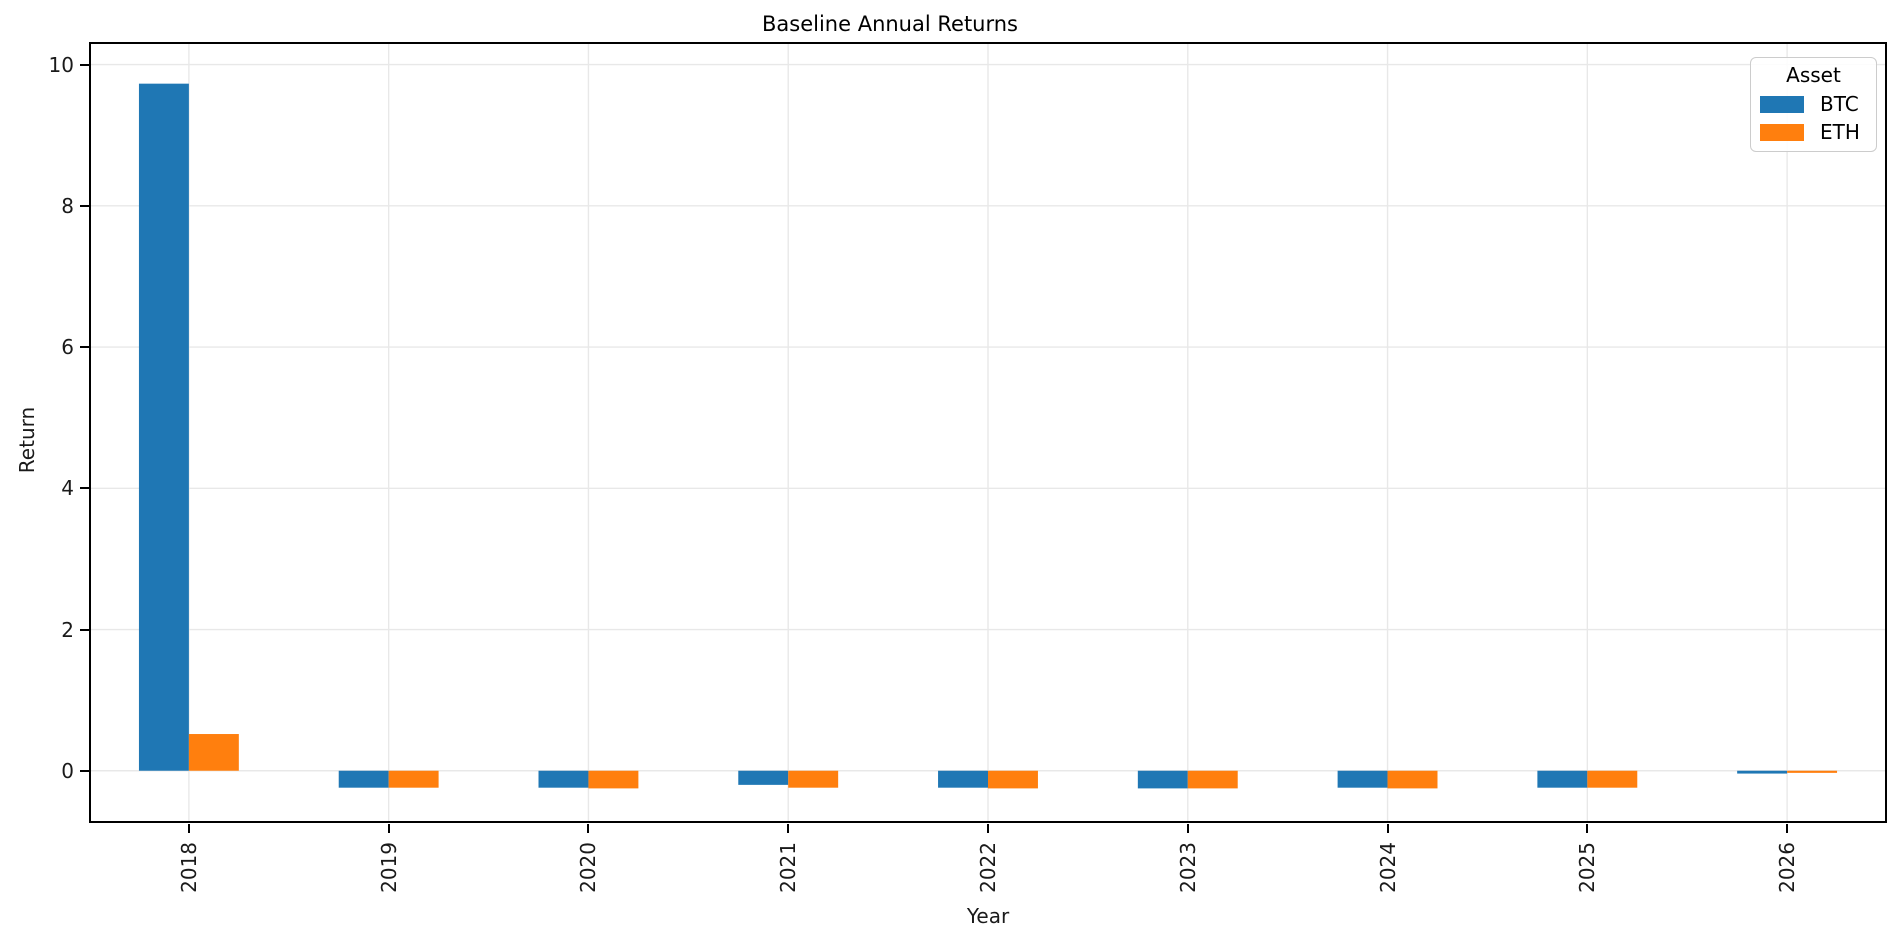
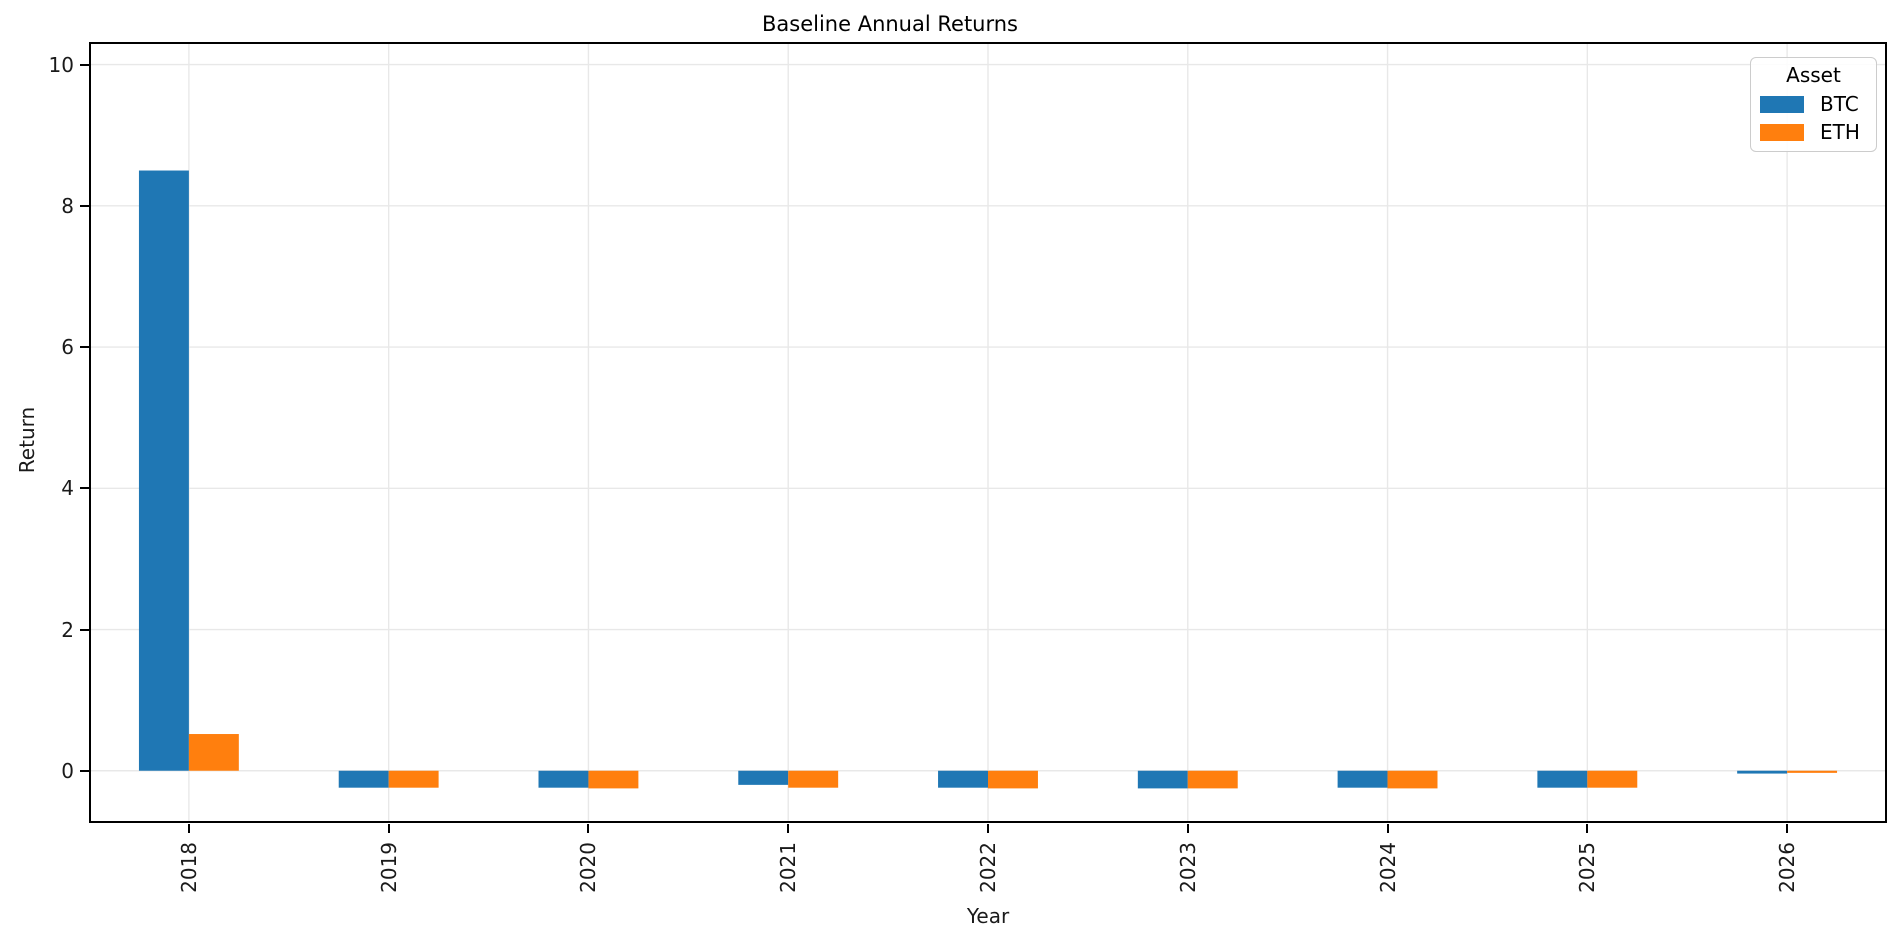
BTC/2018: 9.7 -> 8.5
